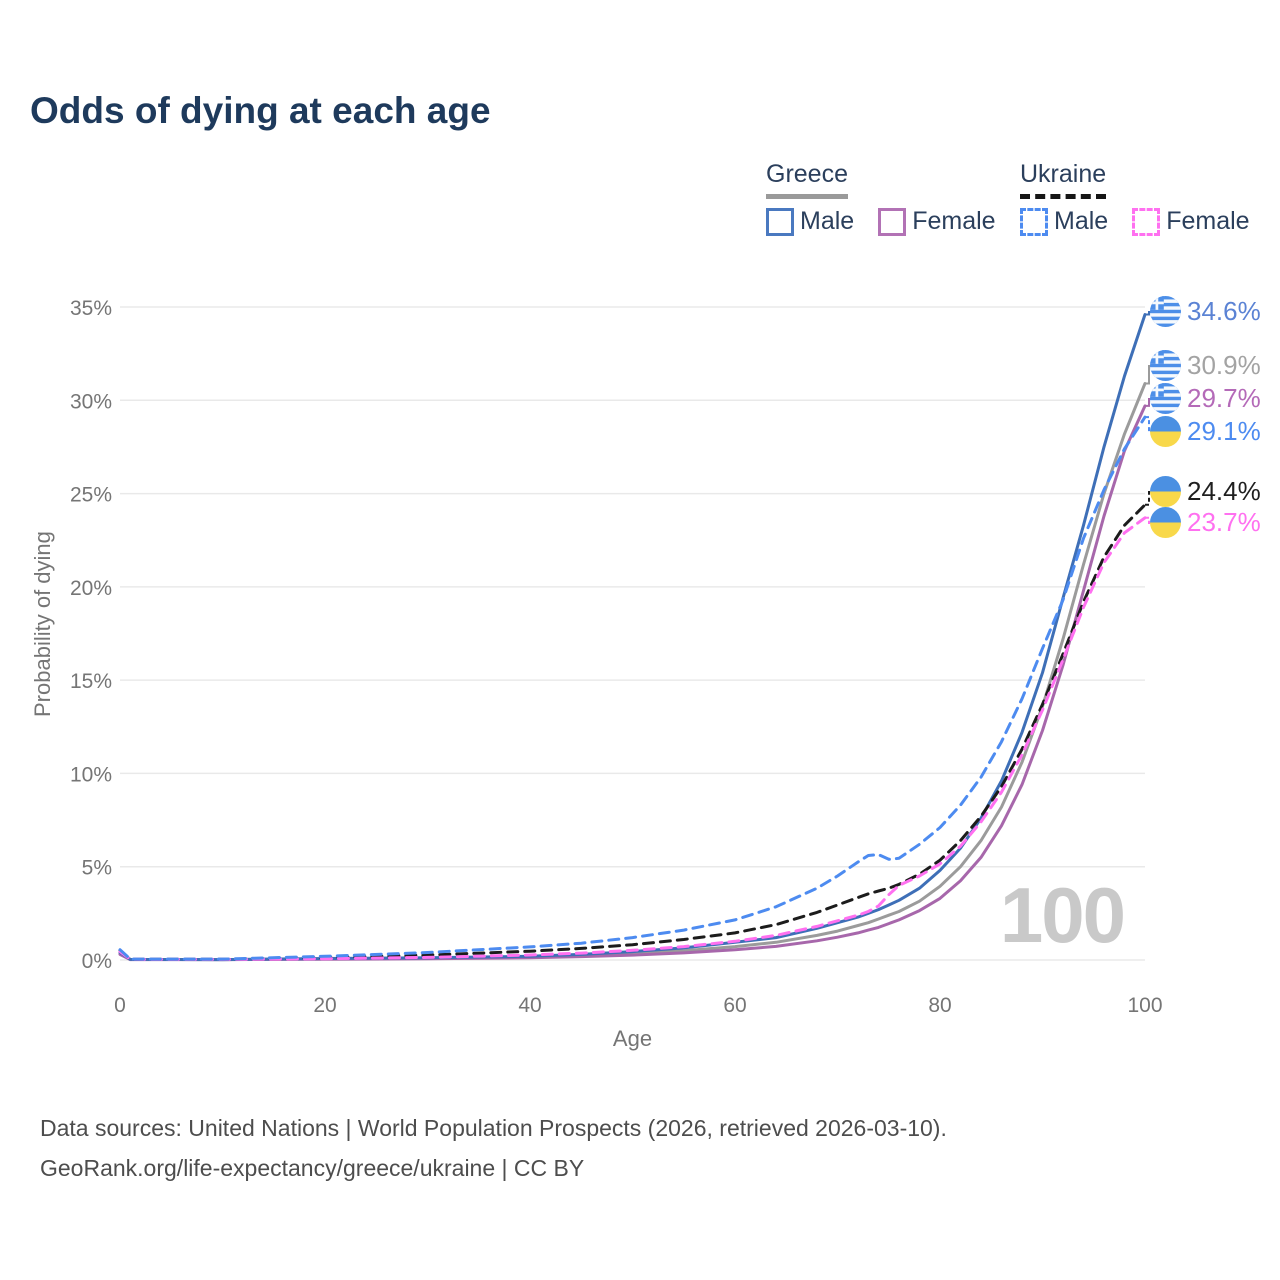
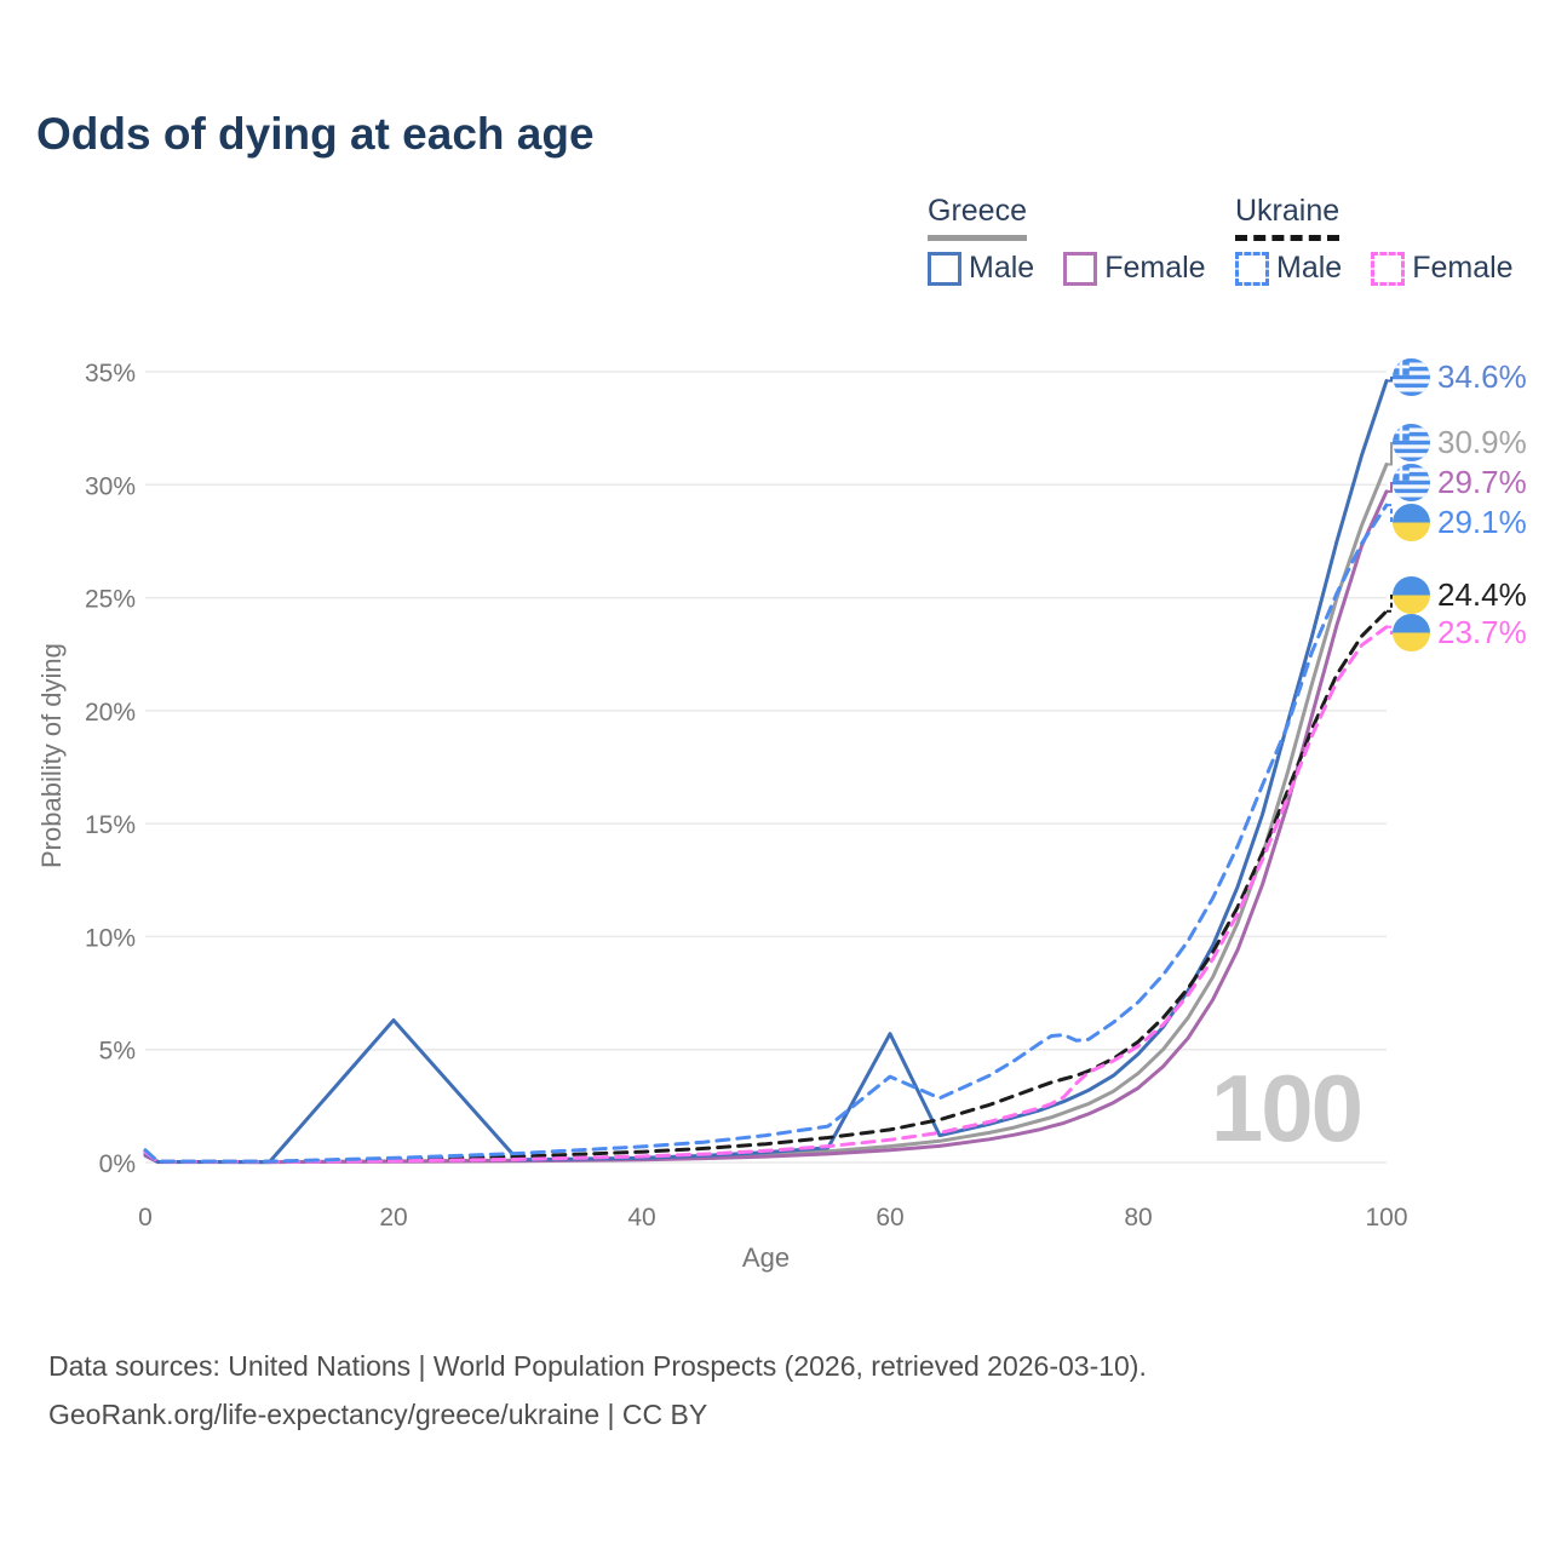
Greece Male/20: 0.1% -> 6.3%
Greece Male/60: 0.9% -> 5.7%
Ukraine Male/60: 2.1% -> 3.8%
